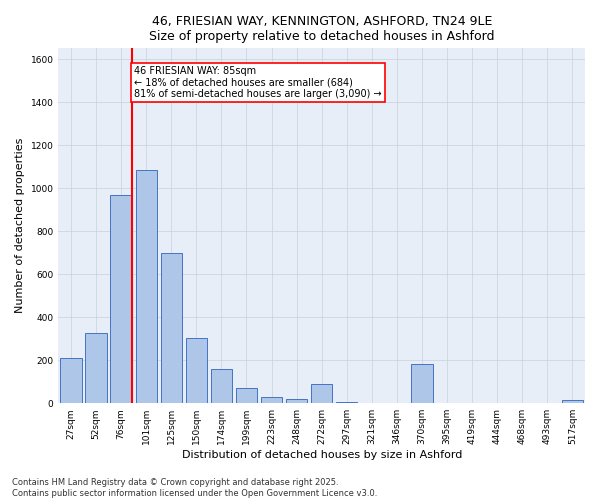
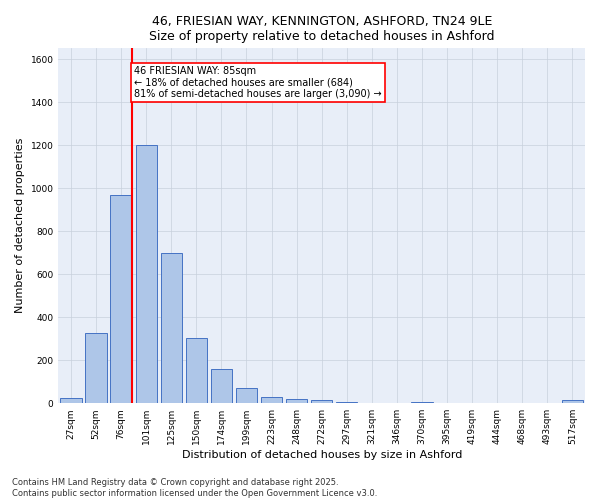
27sqm: 210 -> 25
101sqm: 1085 -> 1200
272sqm: 90 -> 15
370sqm: 180 -> 5
